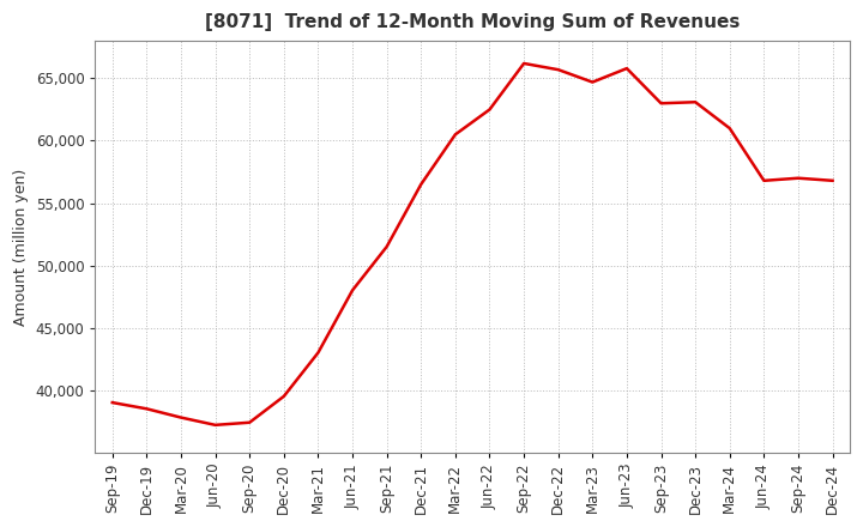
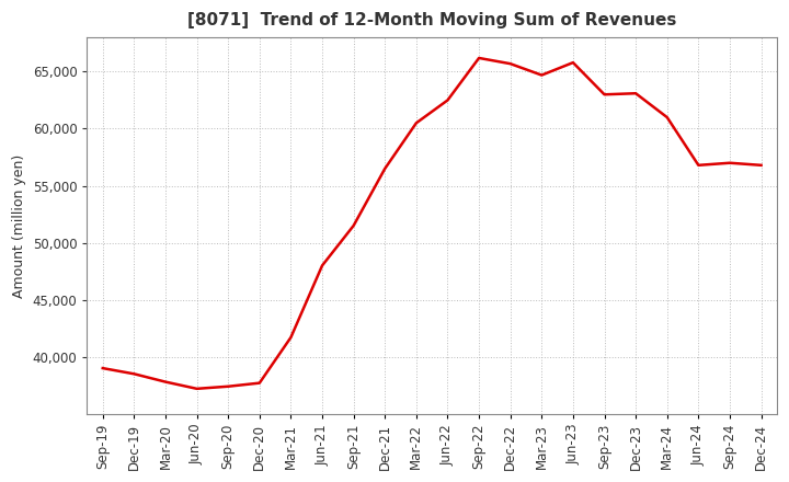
Dec-20: 39,500 -> 37,700
Mar-21: 43,000 -> 41,700
